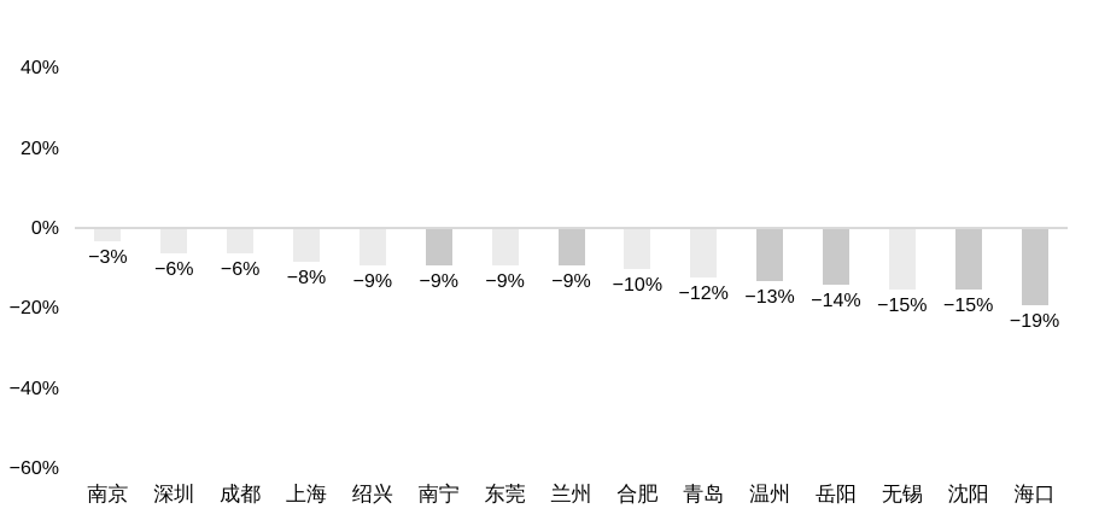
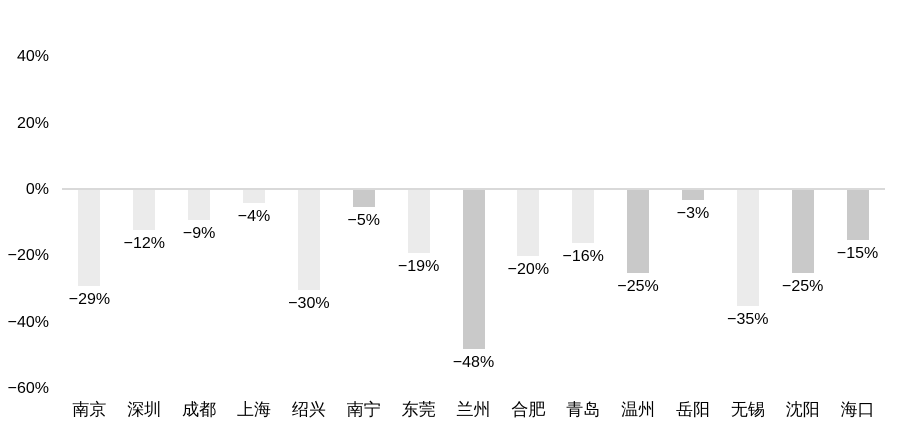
南京: −3% -> −29%
深圳: −6% -> −12%
成都: −6% -> −9%
上海: −8% -> −4%
绍兴: −9% -> −30%
南宁: −9% -> −5%
东莞: −9% -> −19%
兰州: −9% -> −48%
合肥: −10% -> −20%
青岛: −12% -> −16%
温州: −13% -> −25%
岳阳: −14% -> −3%
无锡: −15% -> −35%
沈阳: −15% -> −25%
海口: −19% -> −15%
